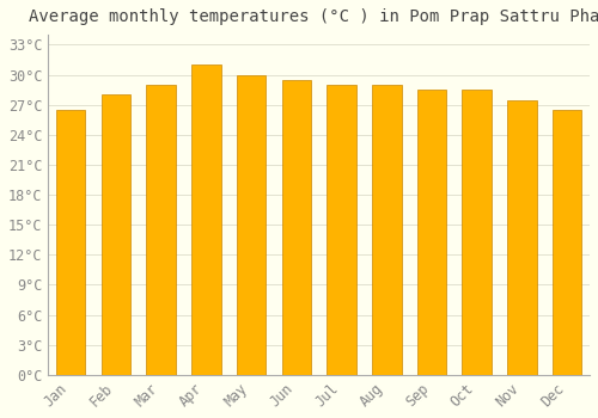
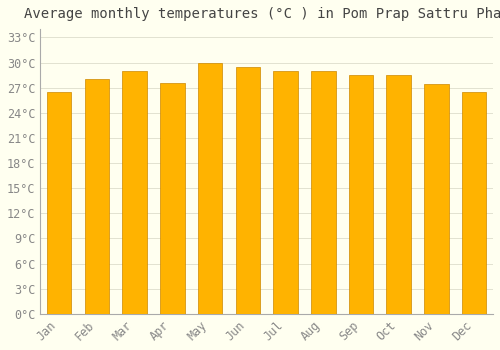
Apr: 31.0°C -> 27.6°C
